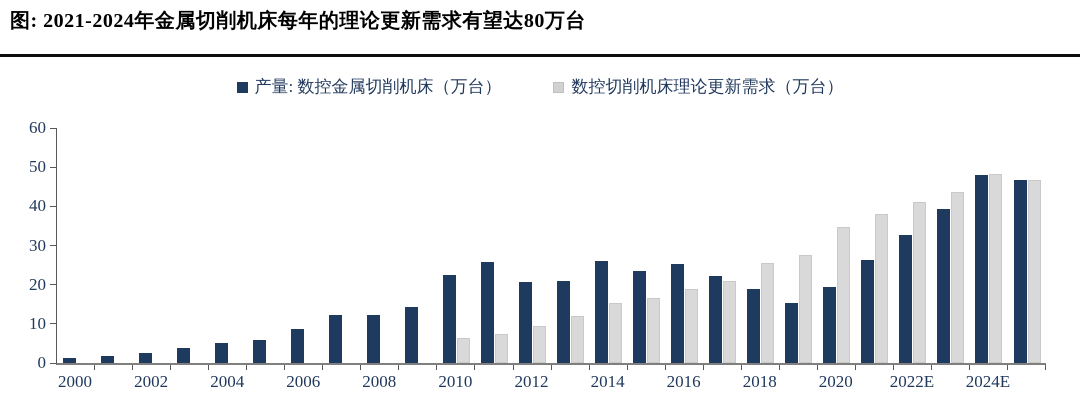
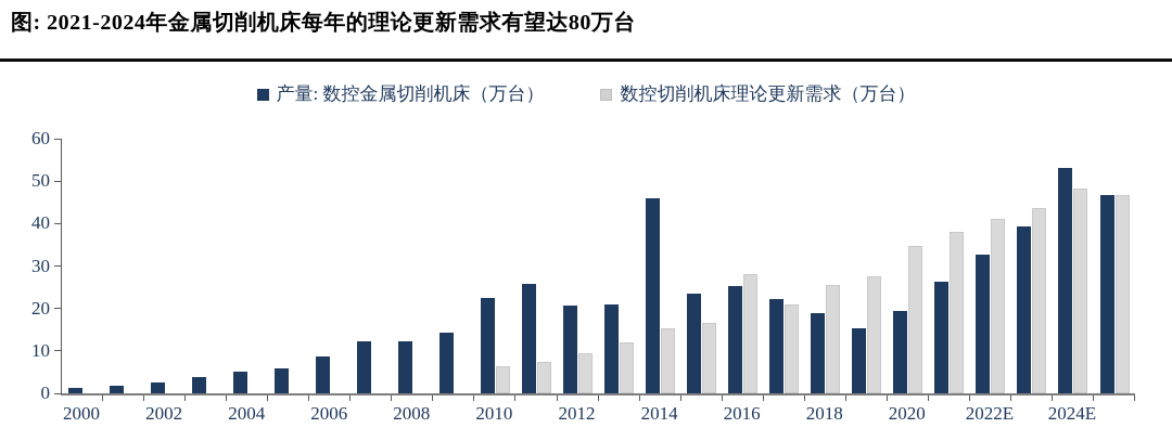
产量: 数控金属切削机床（万台）/2014: 26 -> 46
数控切削机床理论更新需求（万台）/2016: 19 -> 28
产量: 数控金属切削机床（万台）/2024E: 48 -> 53
